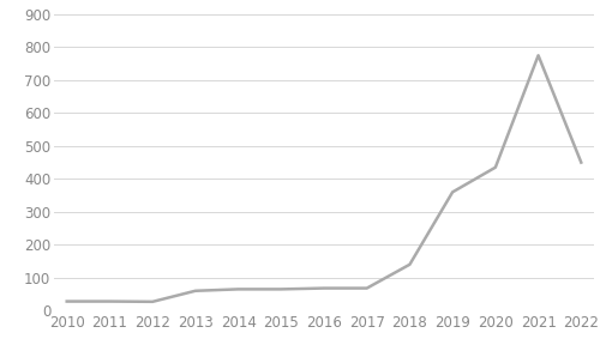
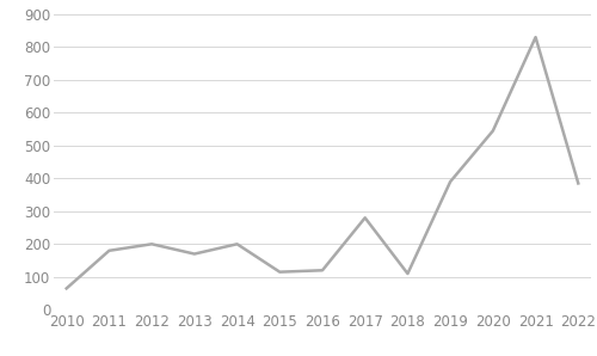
2010: 28 -> 65
2011: 28 -> 180
2012: 27 -> 200
2013: 60 -> 170
2014: 65 -> 200
2015: 65 -> 115
2016: 68 -> 120
2017: 68 -> 280
2018: 140 -> 110
2019: 360 -> 390
2020: 435 -> 545
2021: 775 -> 830
2022: 450 -> 385
